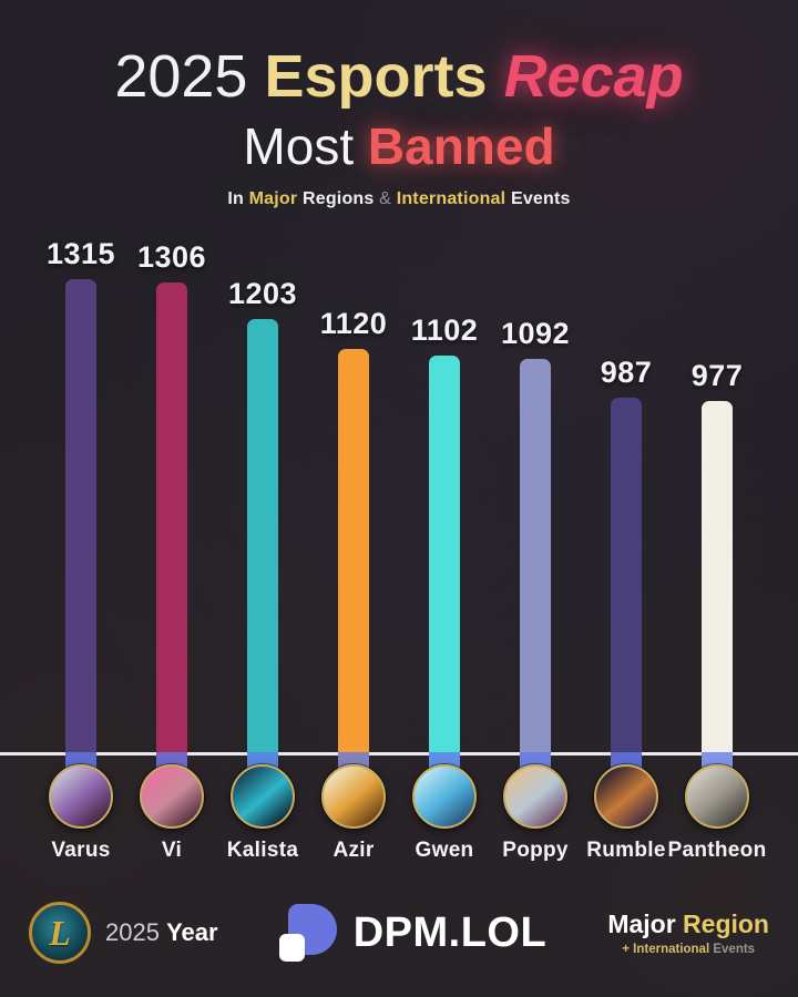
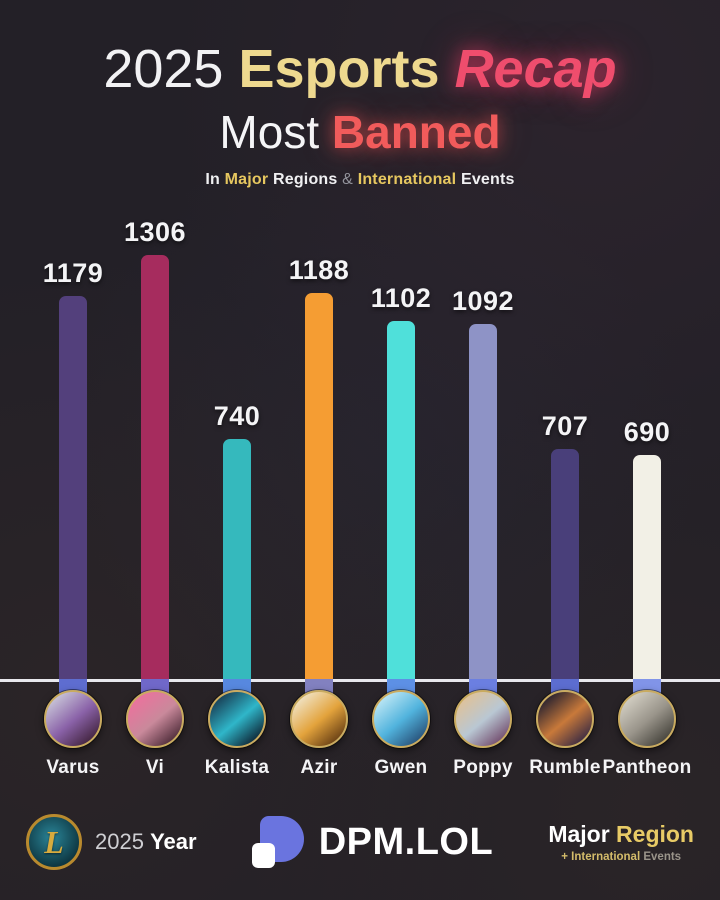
Varus: 1315 -> 1179
Kalista: 1203 -> 740
Azir: 1120 -> 1188
Rumble: 987 -> 707
Pantheon: 977 -> 690
